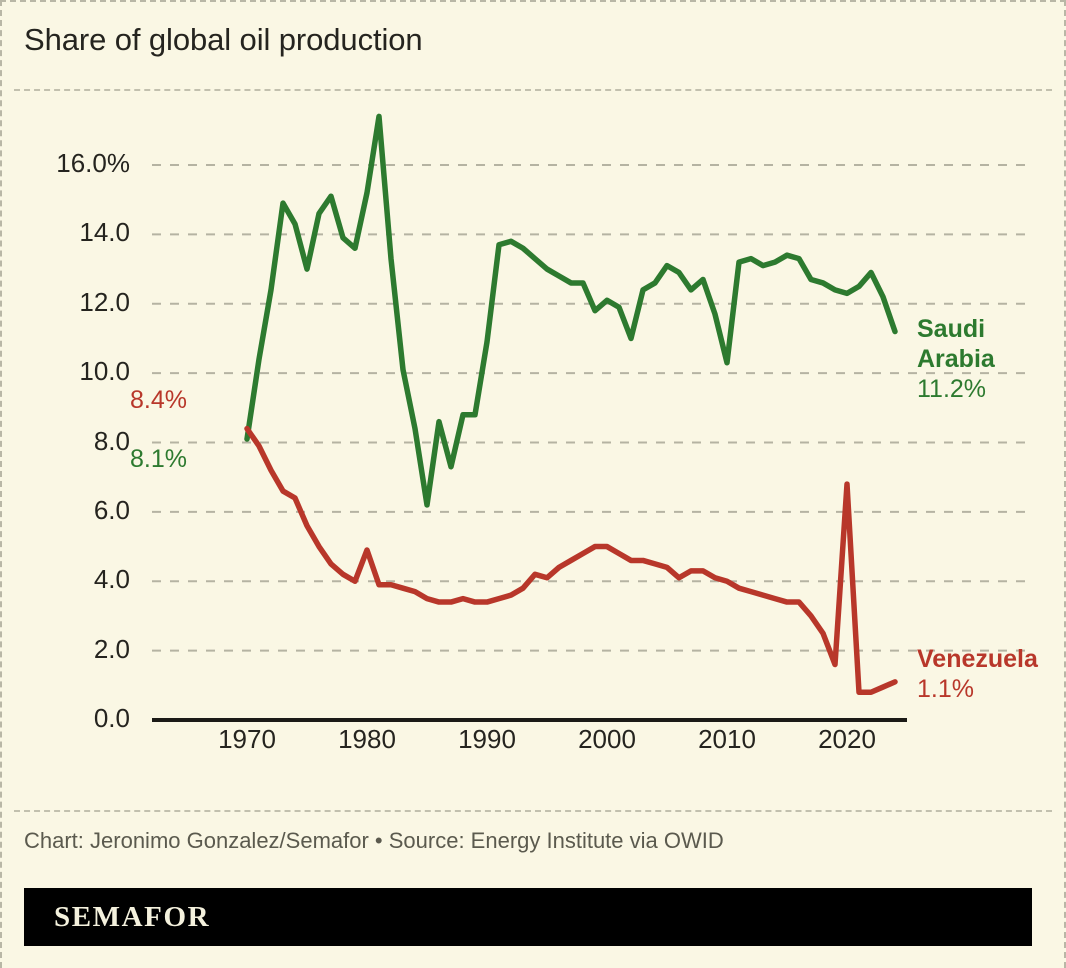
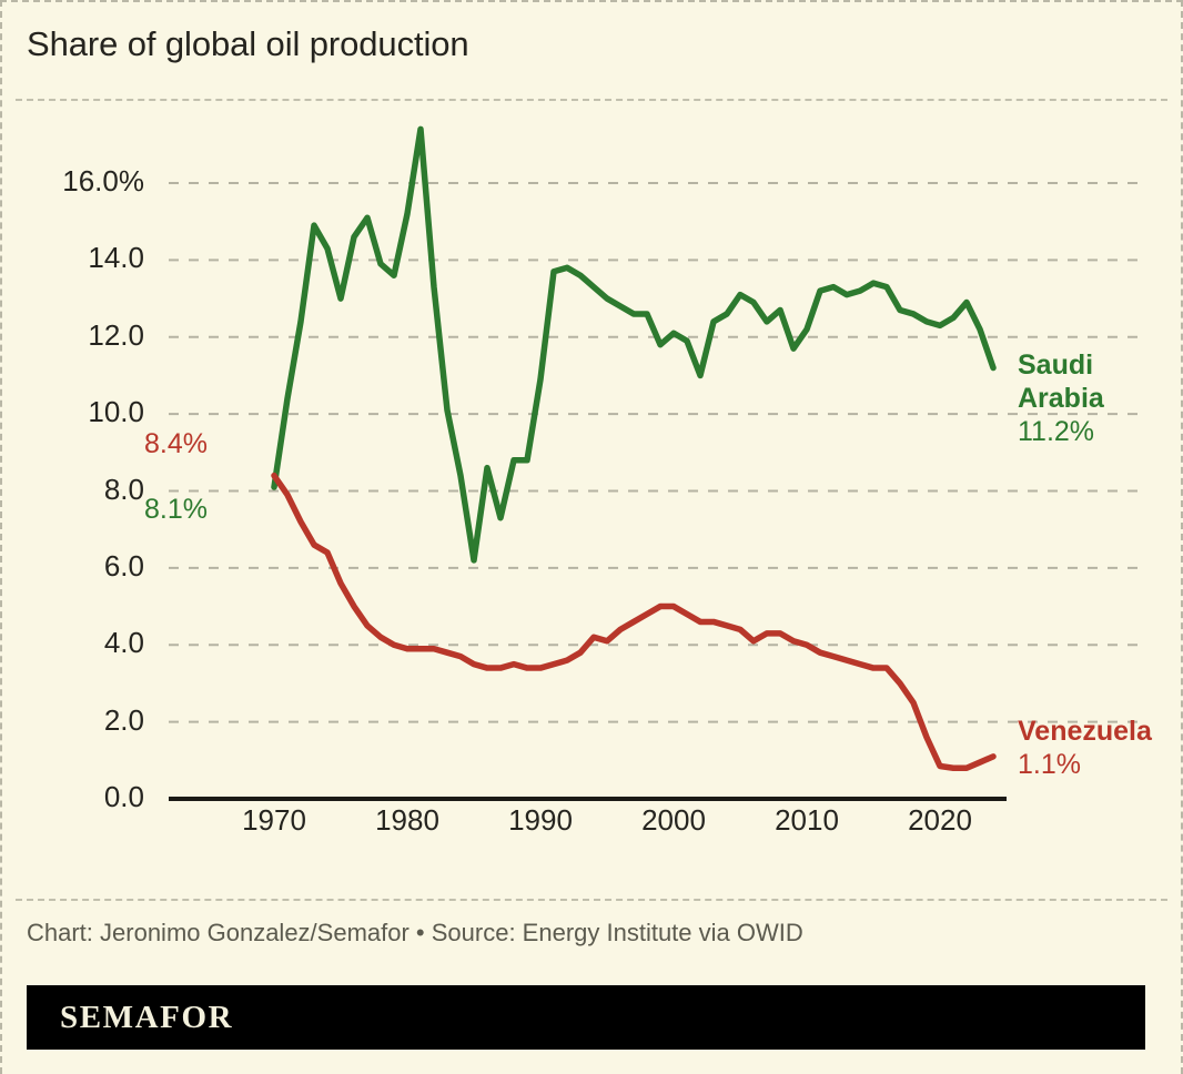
Venezuela/1980: 4.9% -> 3.9%
Saudi Arabia/2010: 10.3% -> 12.2%
Venezuela/2020: 6.8% -> 0.8%
